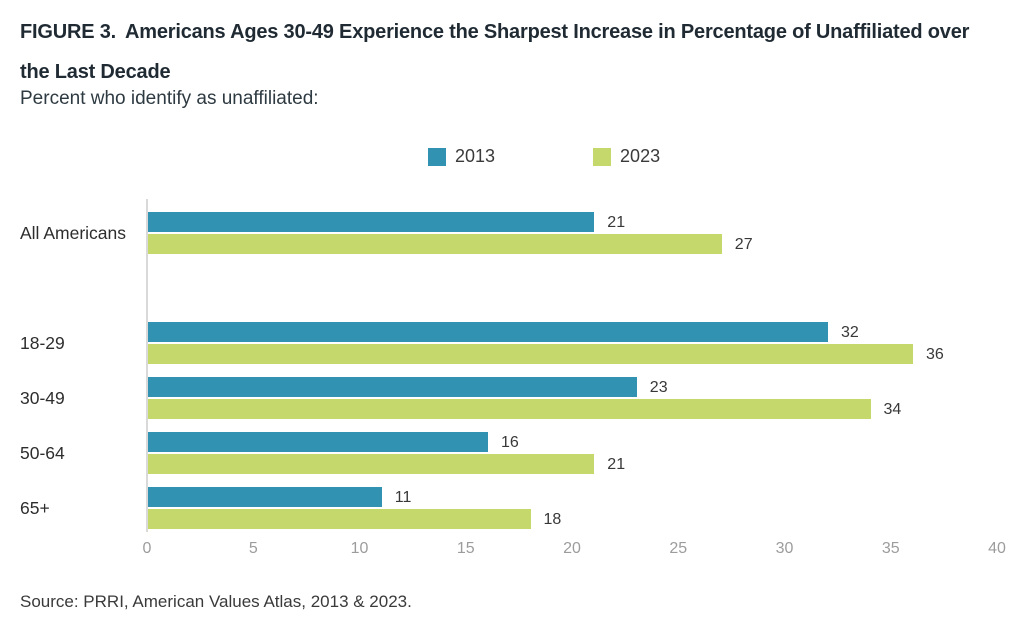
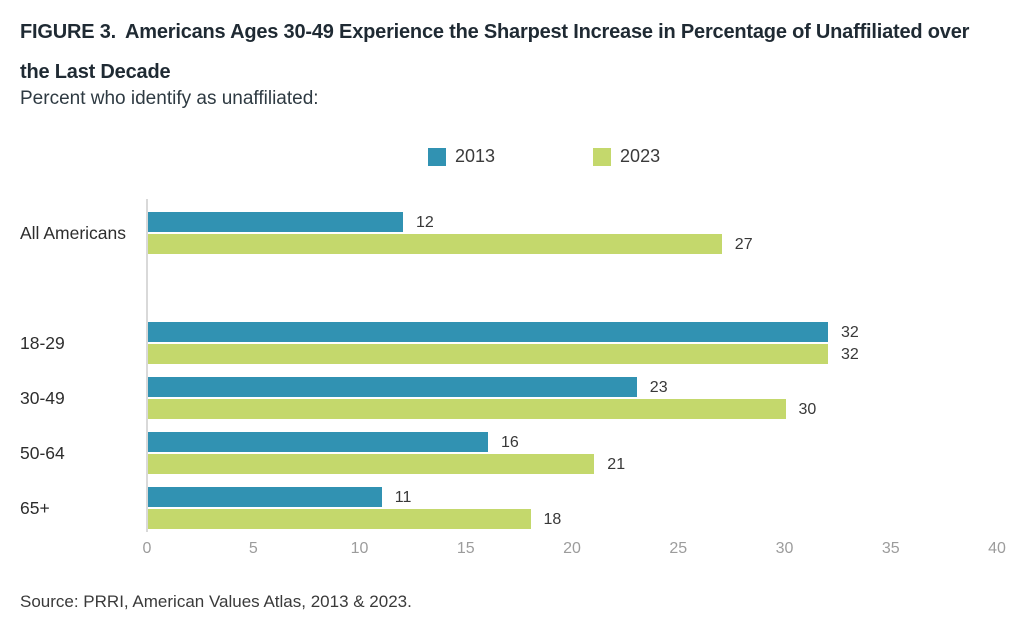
2013/All Americans: 21 -> 12
2023/18-29: 36 -> 32
2023/30-49: 34 -> 30
